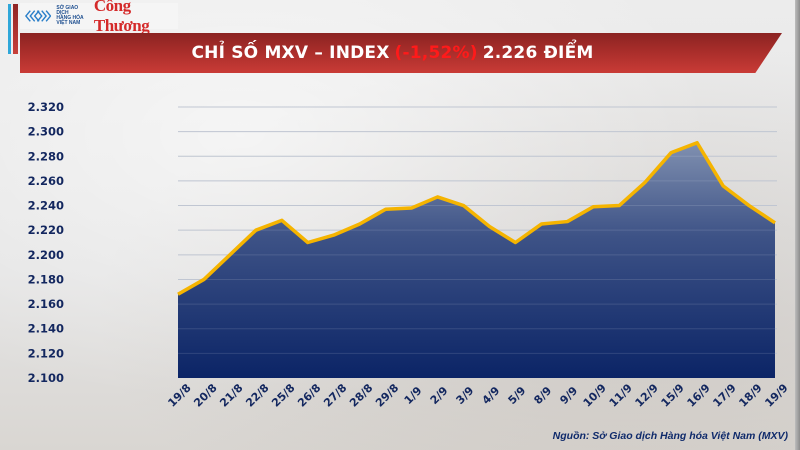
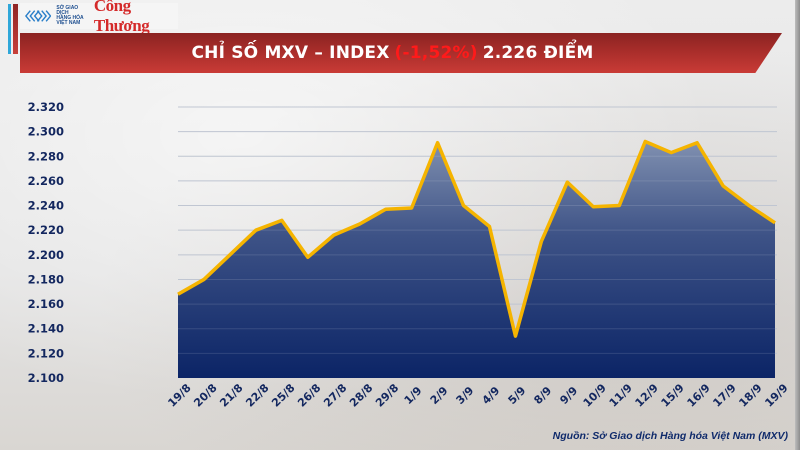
26/8: 2210 -> 2198
2/9: 2247 -> 2291
5/9: 2210 -> 2134
8/9: 2225 -> 2211
9/9: 2227 -> 2259
12/9: 2259 -> 2292
